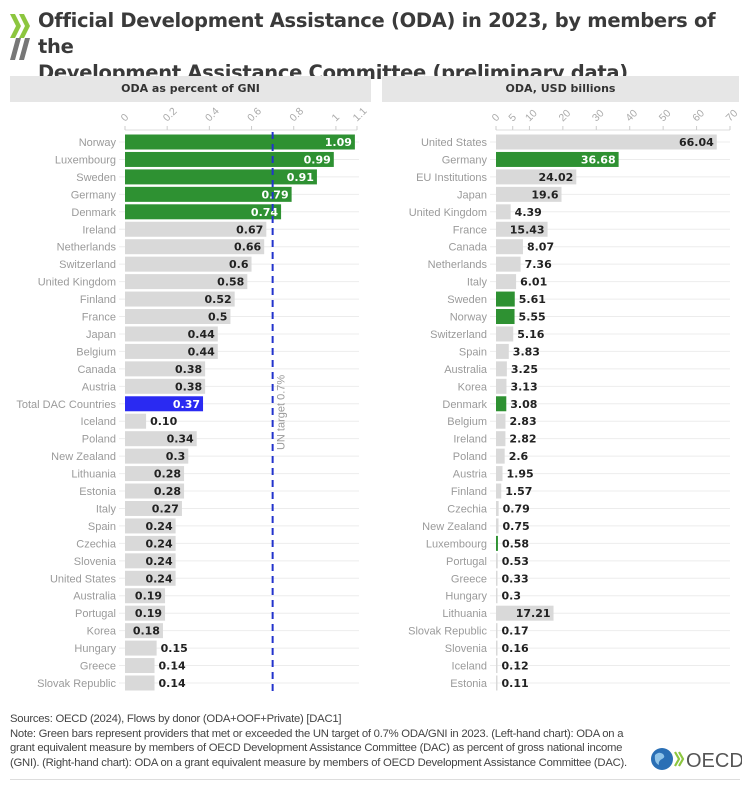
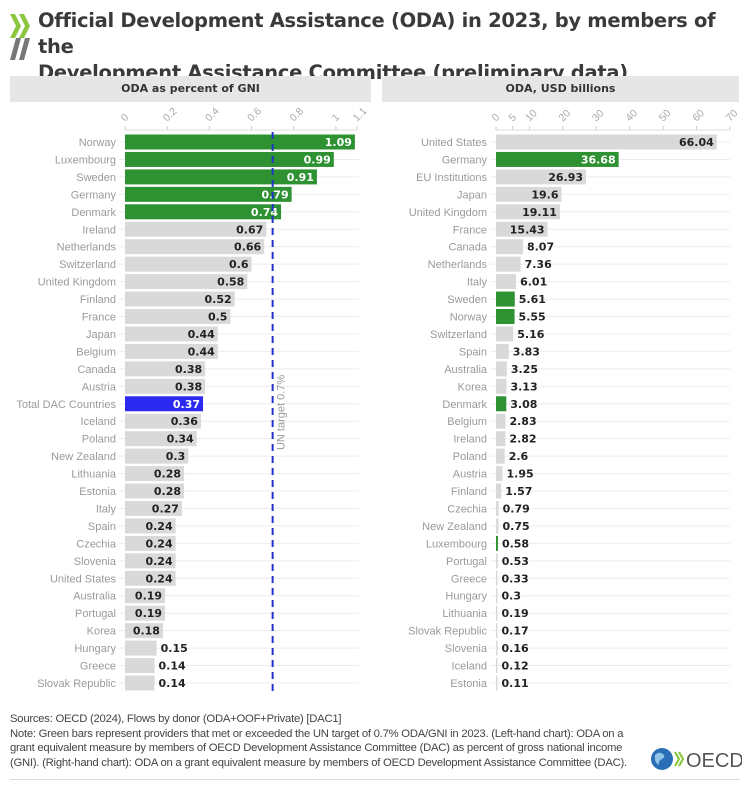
ODA as percent of GNI/Iceland: 0.10 -> 0.36
ODA, USD billions/EU Institutions: 24.02 -> 26.93
ODA, USD billions/United Kingdom: 4.39 -> 19.11
ODA, USD billions/Lithuania: 17.21 -> 0.19
